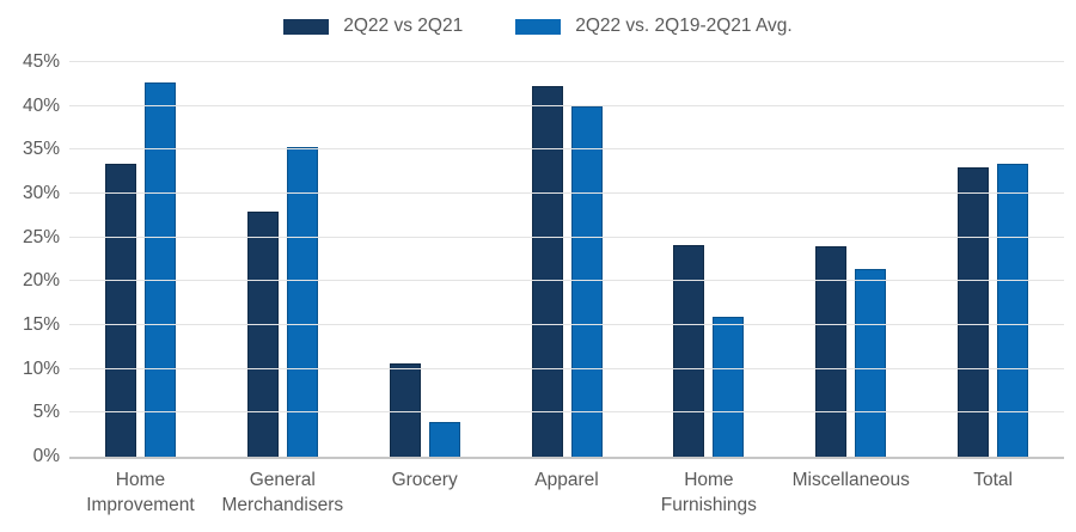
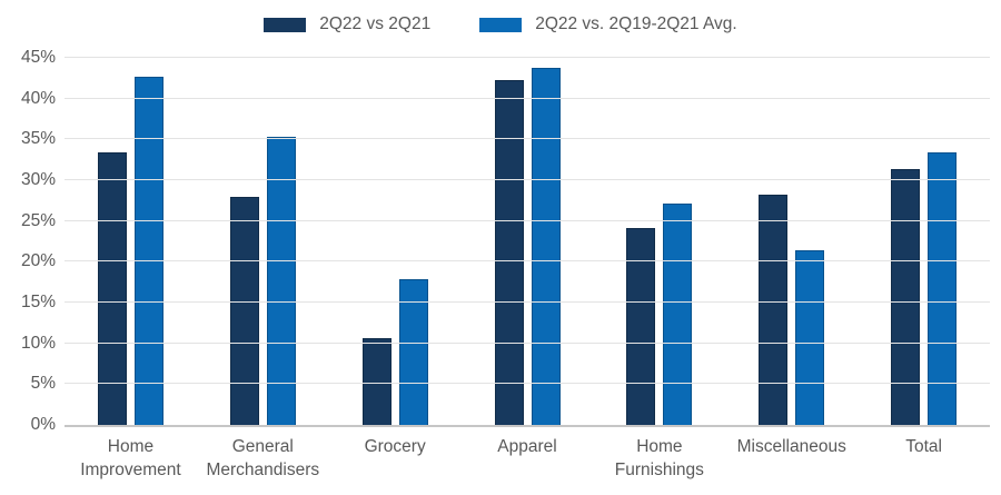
2Q22 vs. 2Q19-2Q21 Avg./Grocery: 4% -> 18%
2Q22 vs. 2Q19-2Q21 Avg./Apparel: 40% -> 44%
2Q22 vs. 2Q19-2Q21 Avg./Home Furnishings: 16% -> 27%
2Q22 vs 2Q21/Miscellaneous: 24% -> 28%
2Q22 vs 2Q21/Total: 33% -> 31%
